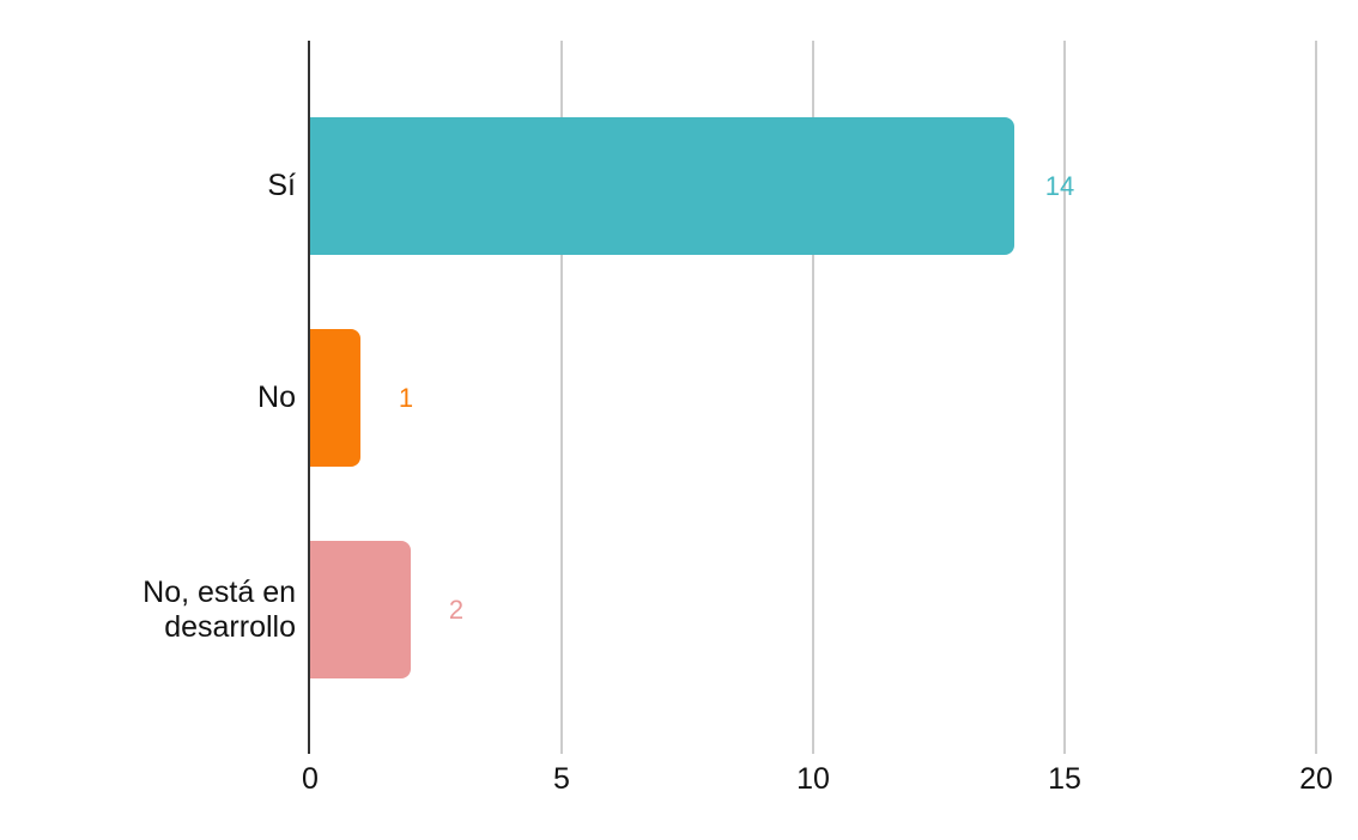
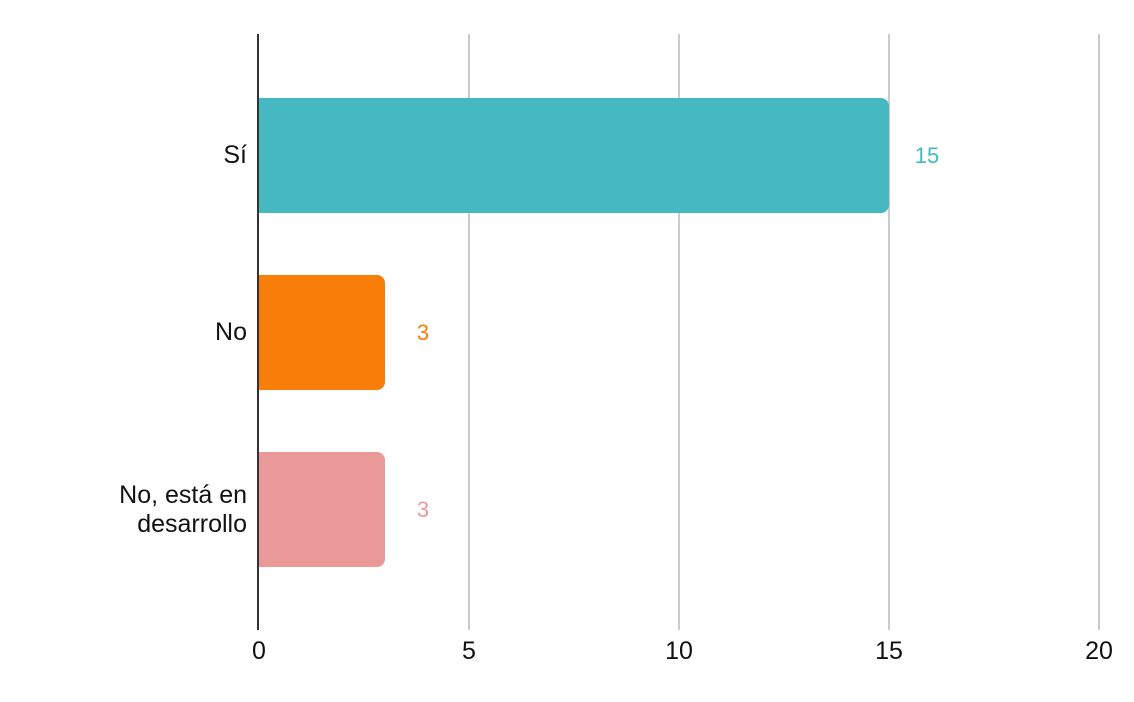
Sí: 14 -> 15
No: 1 -> 3
No, está en desarrollo: 2 -> 3
